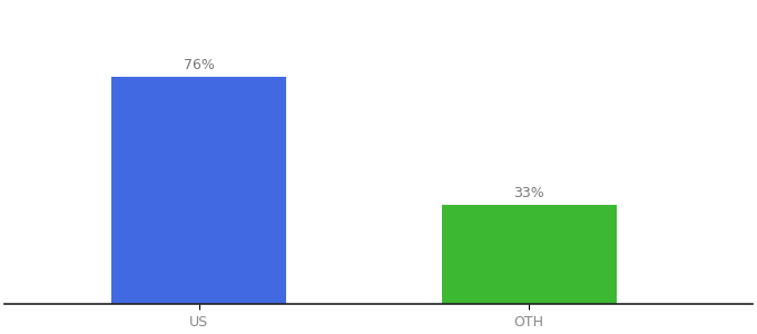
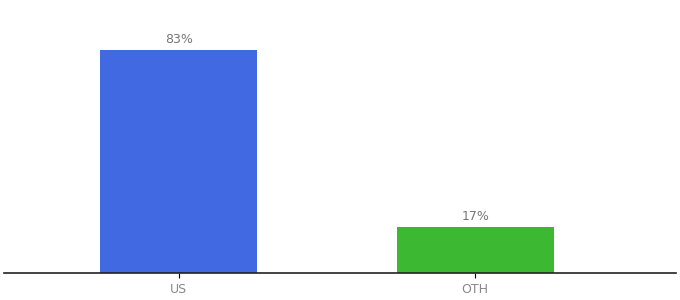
US: 76% -> 83%
OTH: 33% -> 17%
